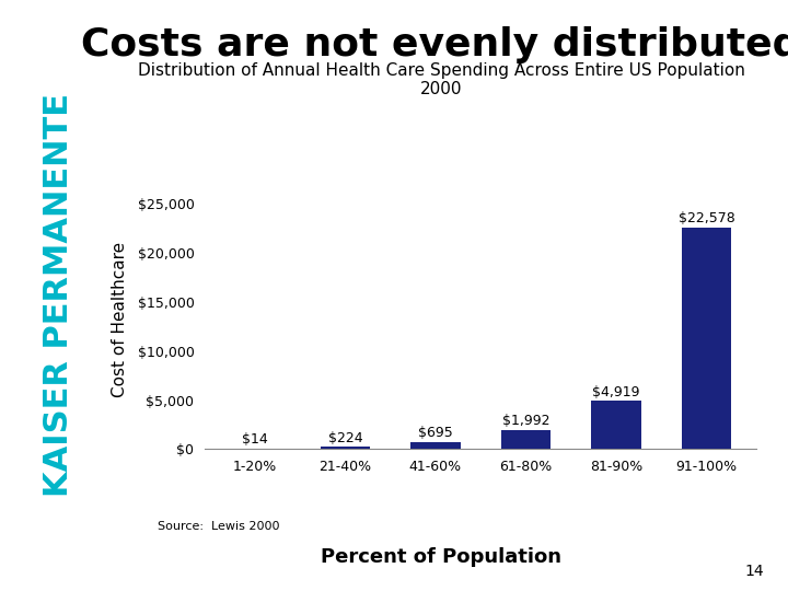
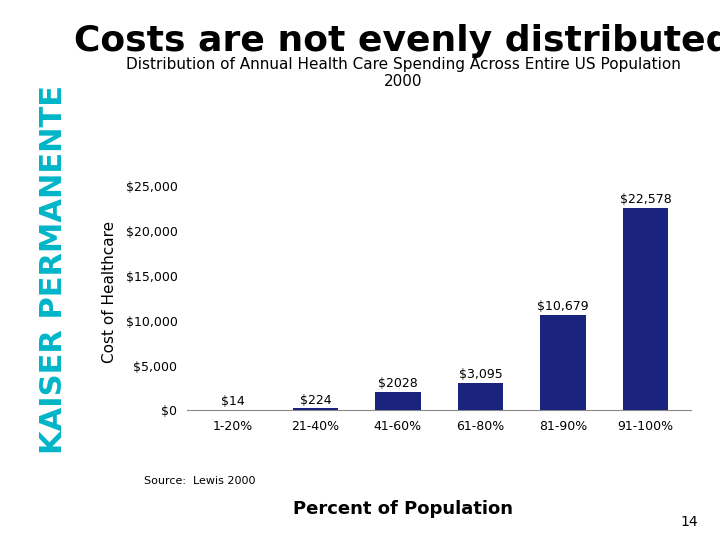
41-60%: $695 -> $2028
61-80%: $1,992 -> $3,095
81-90%: $4,919 -> $10,679
